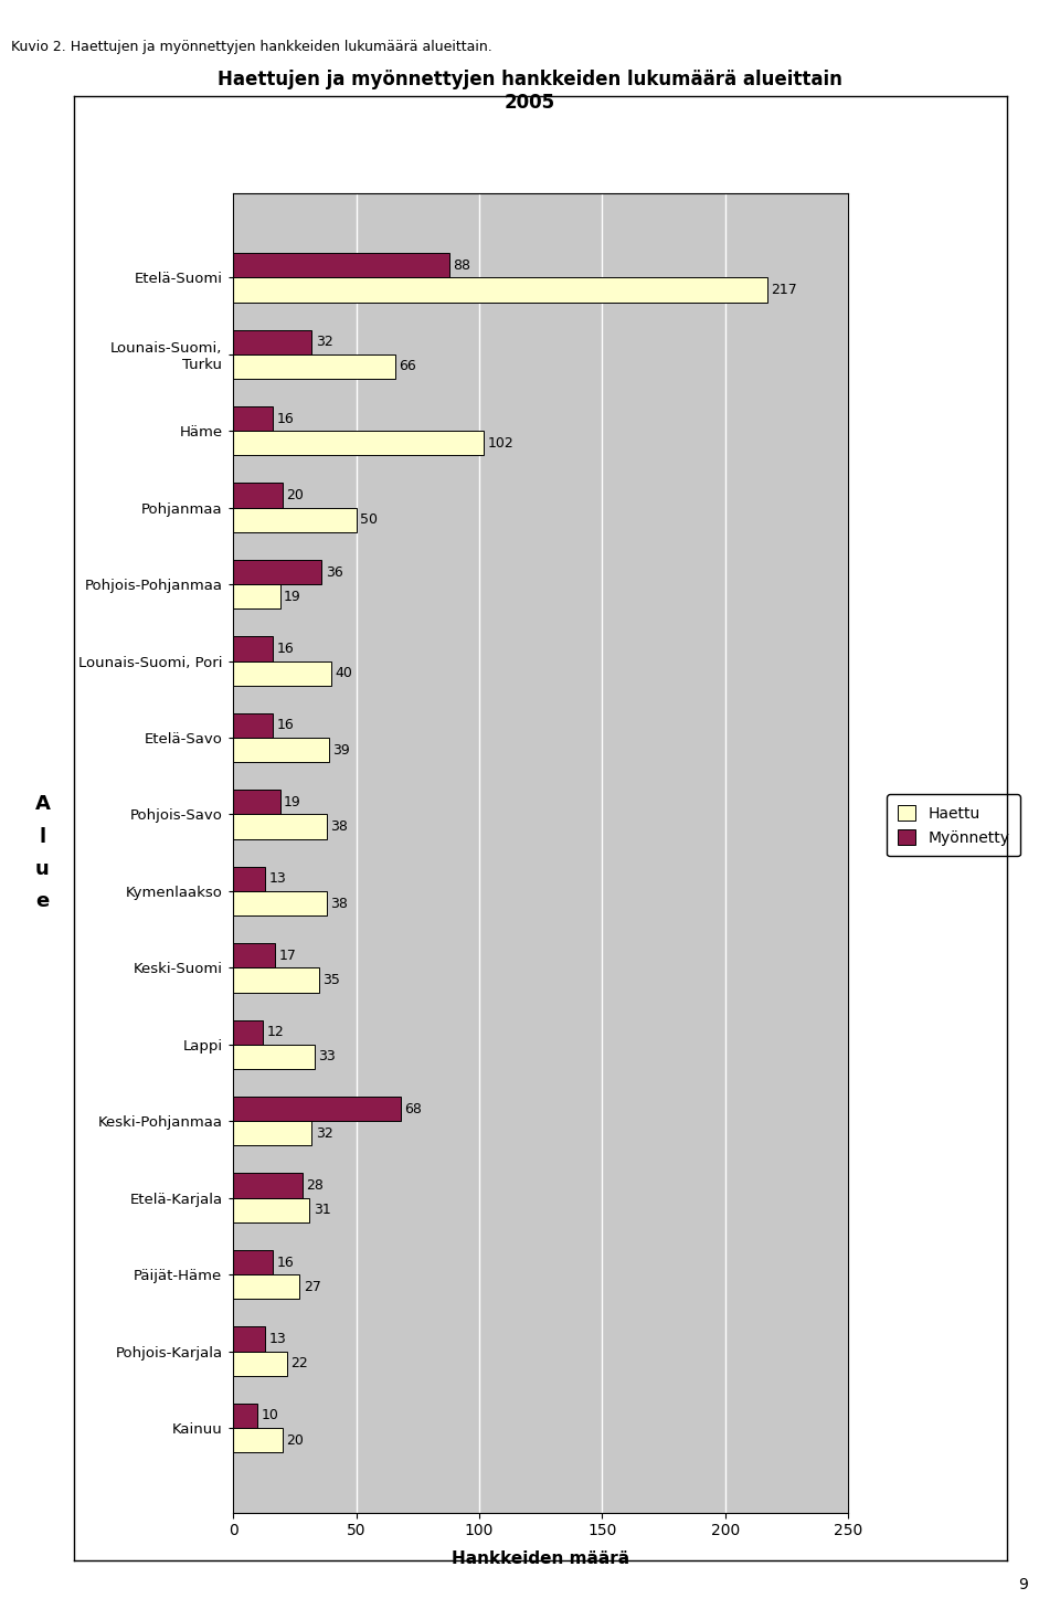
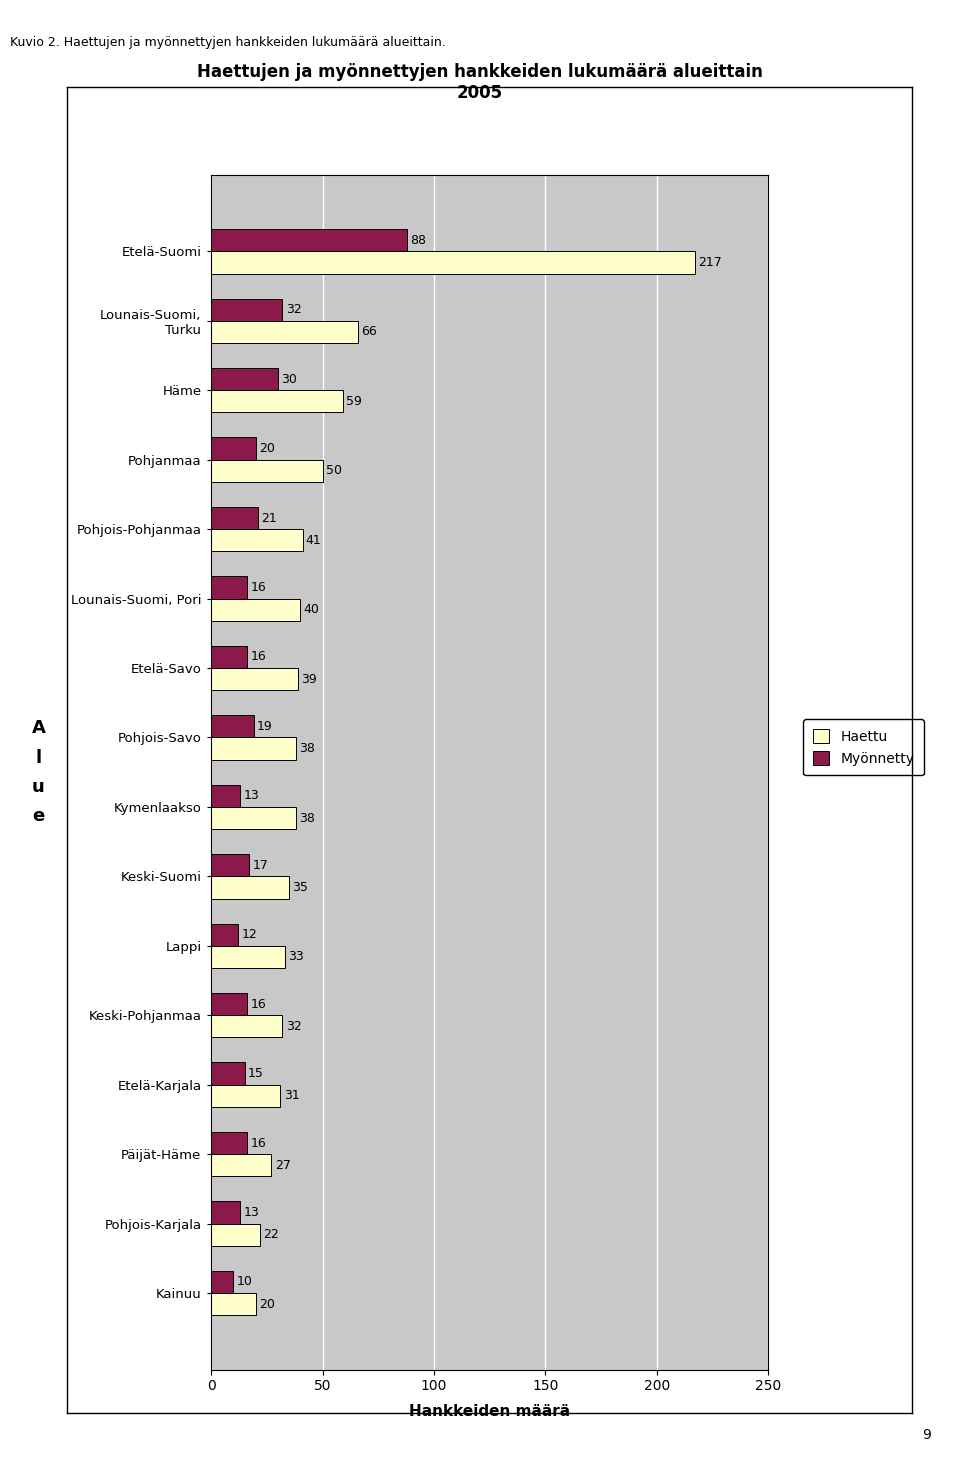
Myönnetty/Häme: 16 -> 30
Haettu/Häme: 102 -> 59
Myönnetty/Pohjois-Pohjanmaa: 36 -> 21
Haettu/Pohjois-Pohjanmaa: 19 -> 41
Myönnetty/Keski-Pohjanmaa: 68 -> 16
Myönnetty/Etelä-Karjala: 28 -> 15
